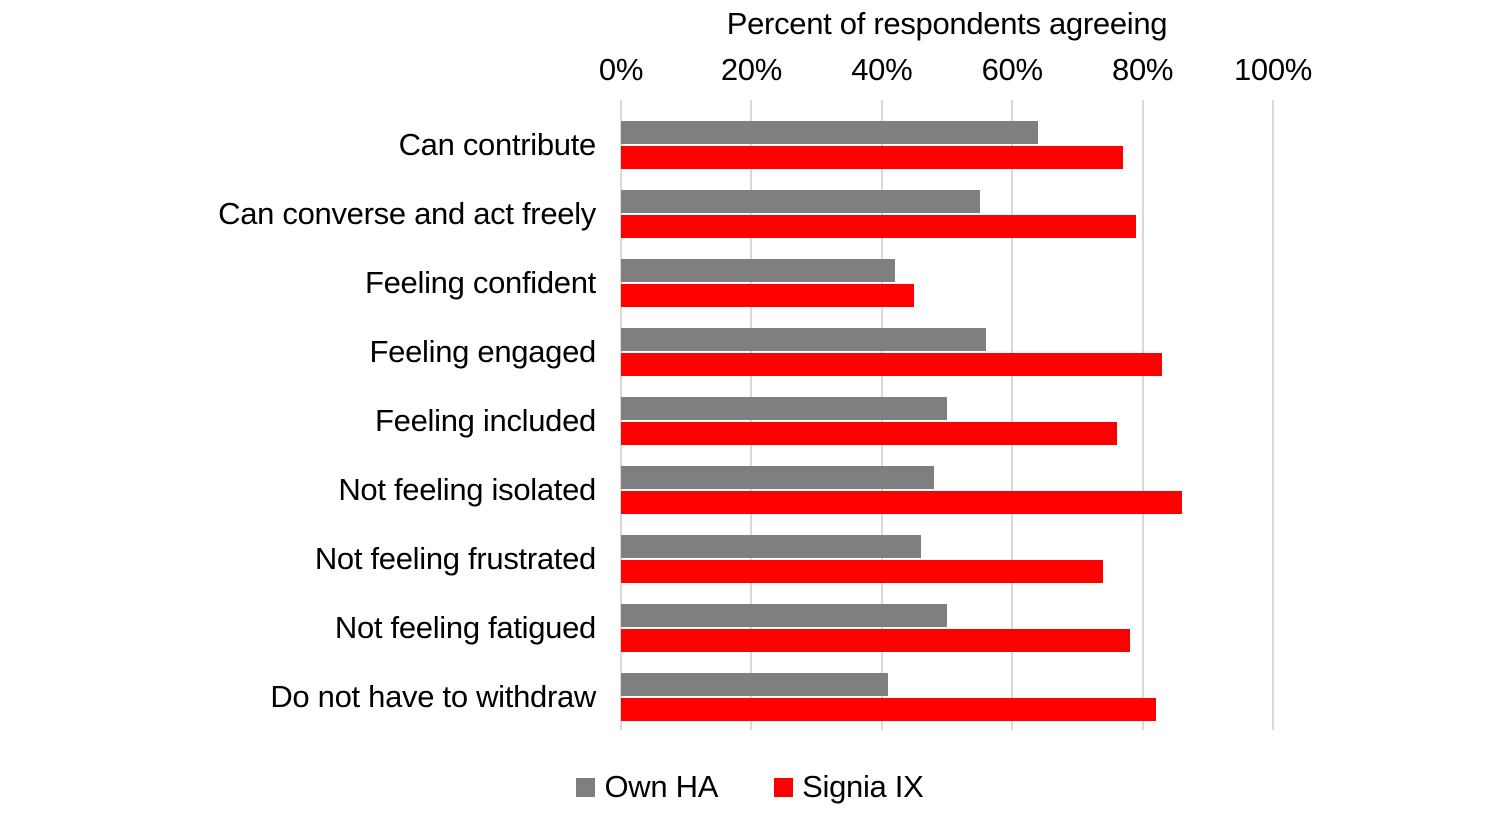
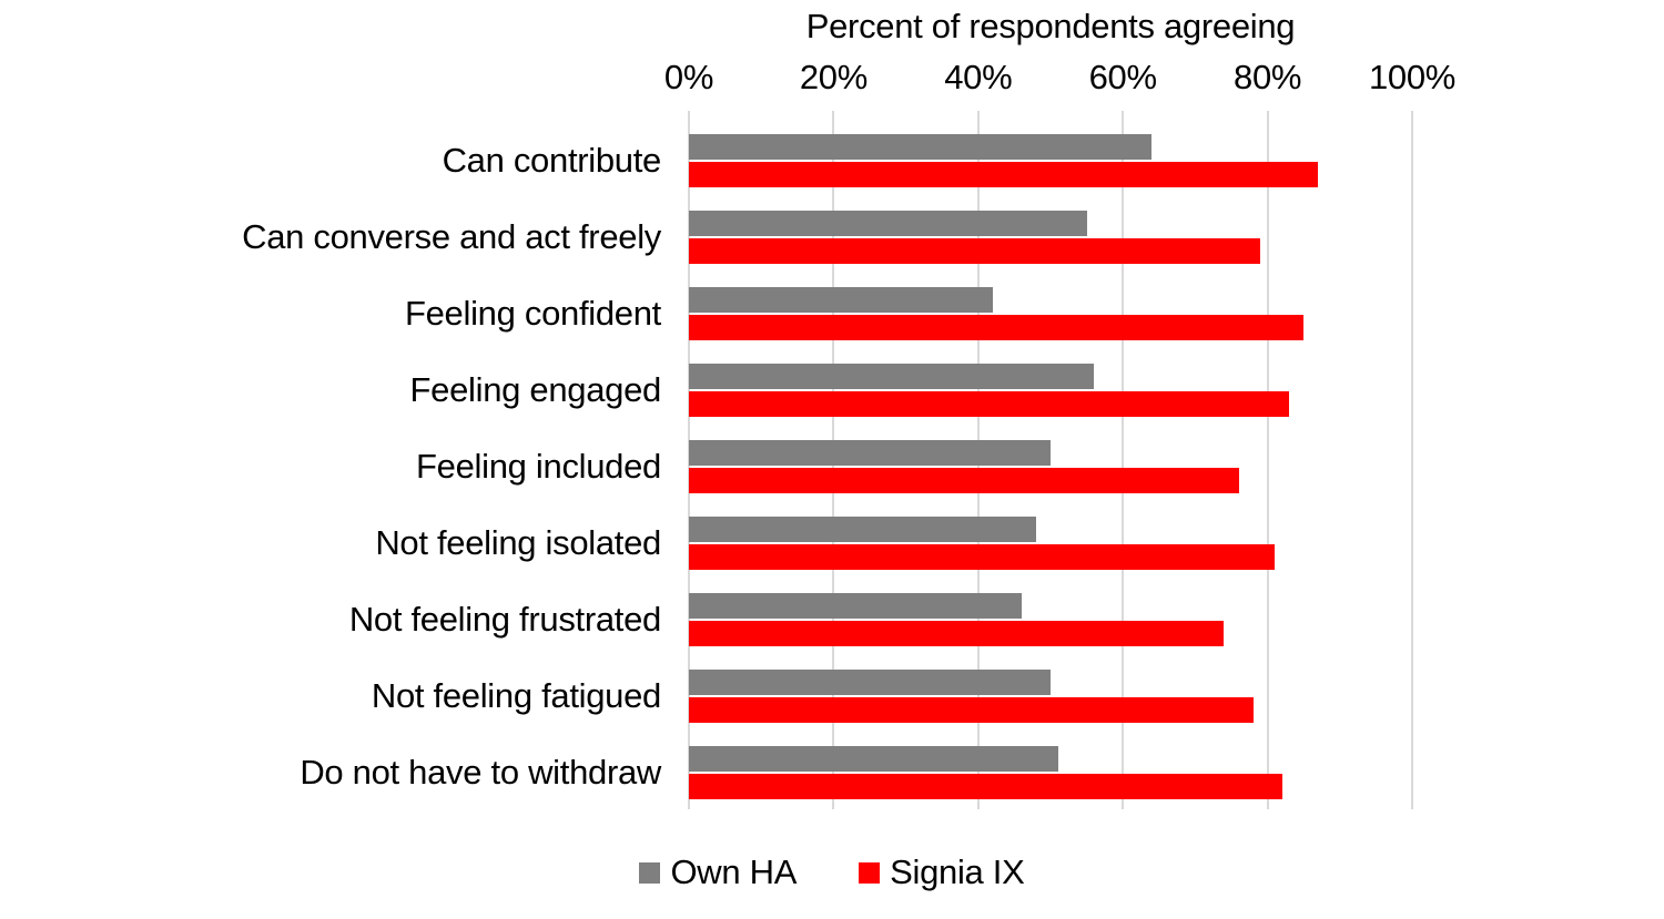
Signia IX/Can contribute: 77% -> 87%
Signia IX/Feeling confident: 45% -> 85%
Signia IX/Not feeling isolated: 86% -> 81%
Own HA/Do not have to withdraw: 41% -> 51%
